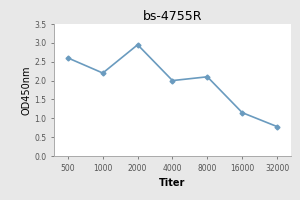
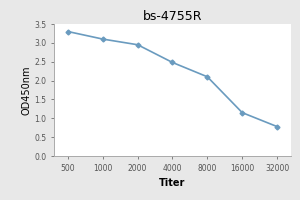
500: 2.60 -> 3.30
1000: 2.20 -> 3.10
4000: 2.00 -> 2.48
